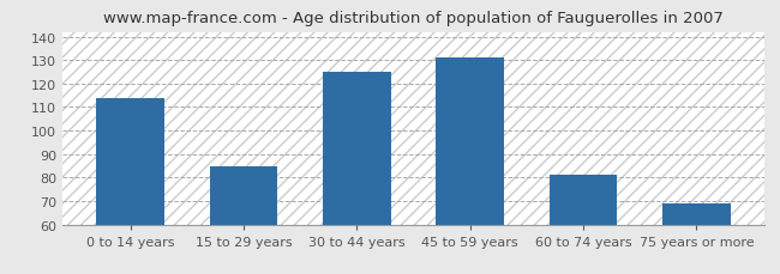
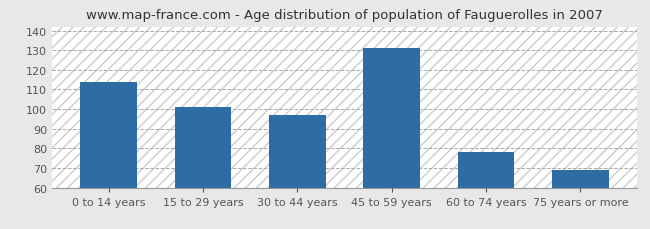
15 to 29 years: 85 -> 101
30 to 44 years: 125 -> 97
60 to 74 years: 81 -> 78
